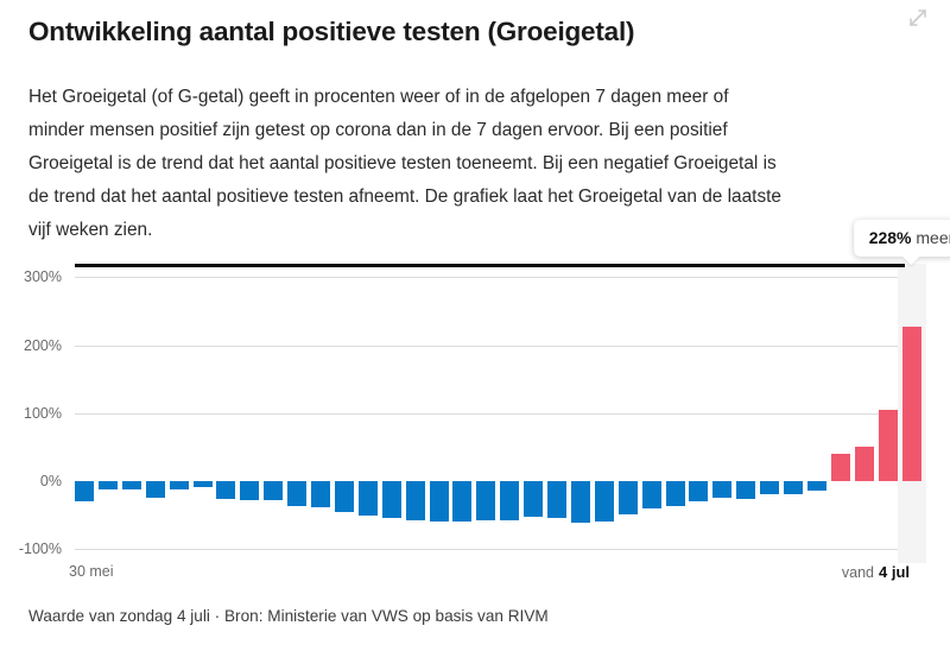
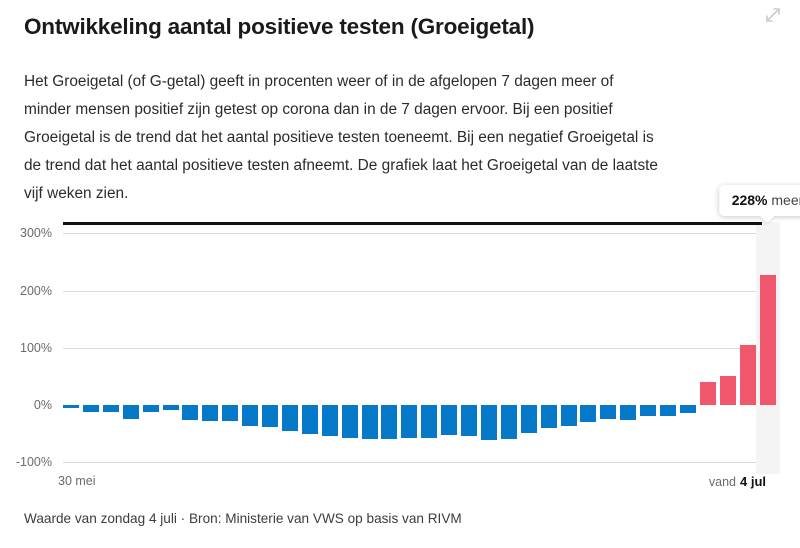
30 mei: -30% -> -10%
